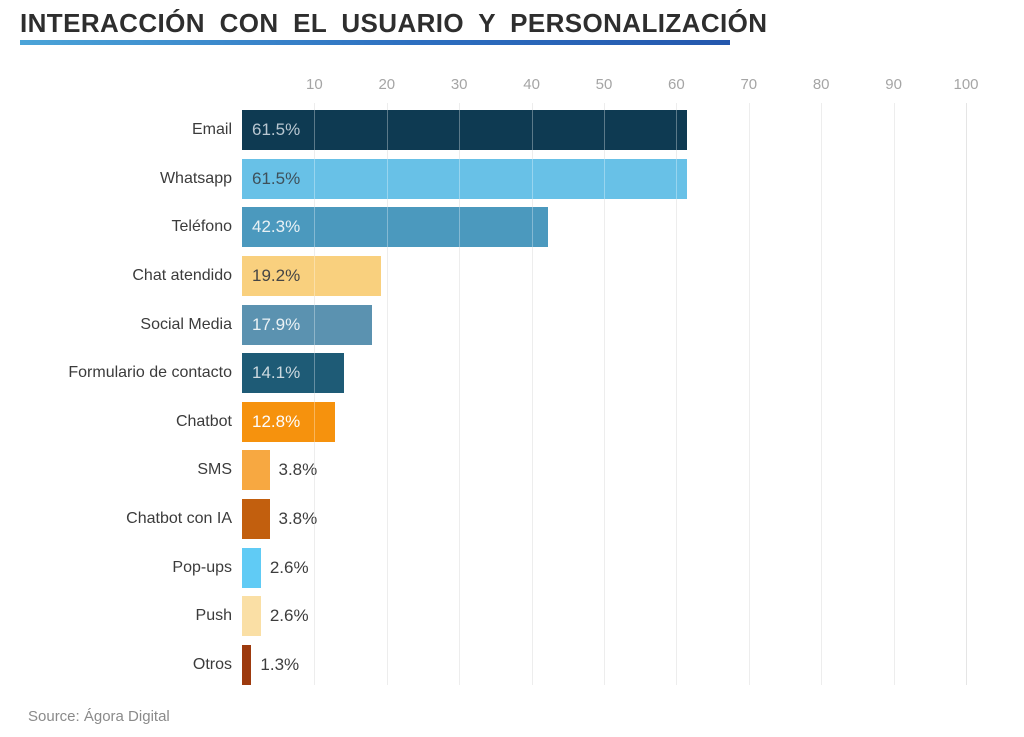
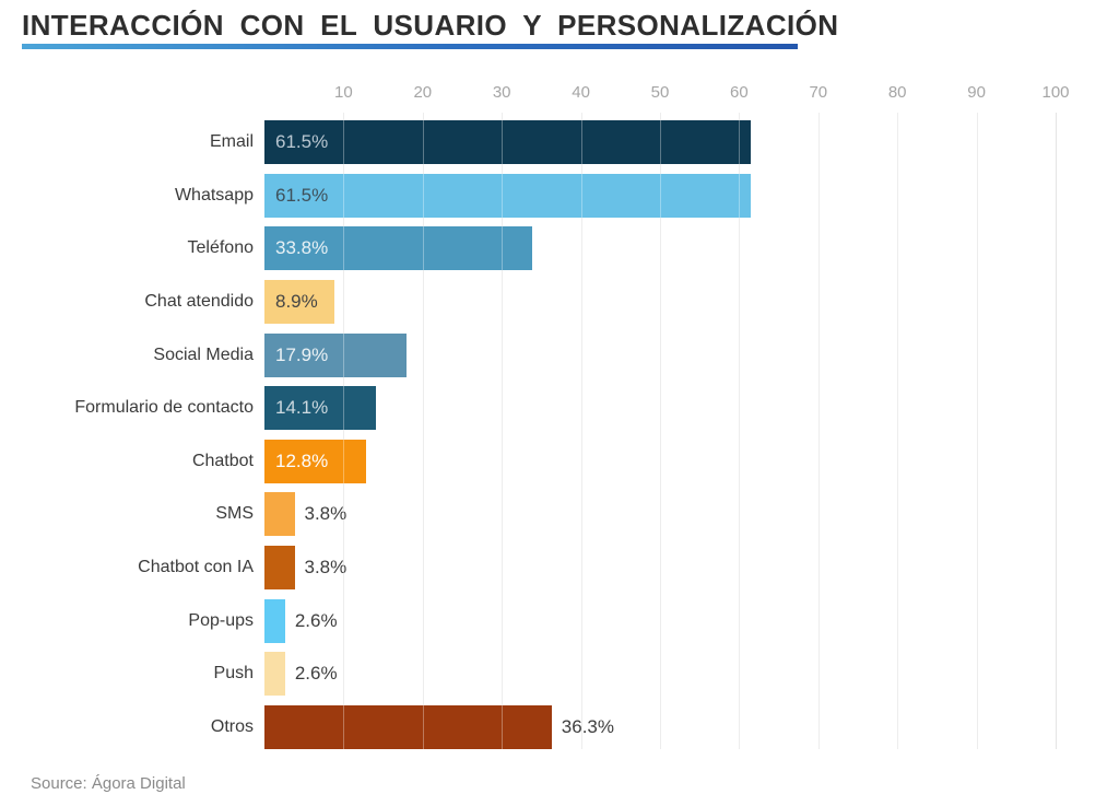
Teléfono: 42.3% -> 33.8%
Chat atendido: 19.2% -> 8.9%
Otros: 1.3% -> 36.3%
